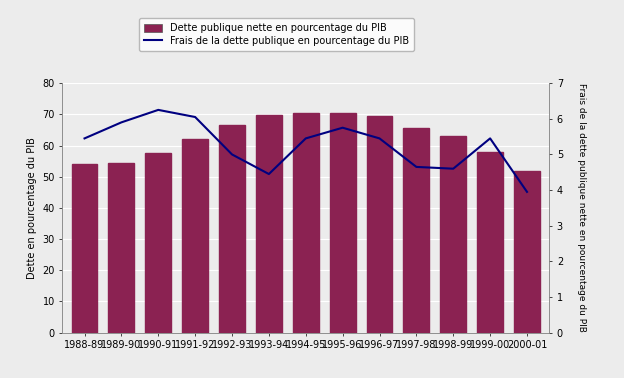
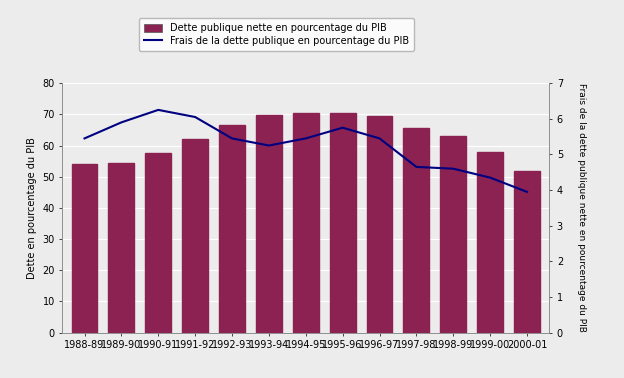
Frais de la dette publique en pourcentage du PIB/1992-93: 5.00 -> 5.45
Frais de la dette publique en pourcentage du PIB/1993-94: 4.45 -> 5.25
Frais de la dette publique en pourcentage du PIB/1999-00: 5.45 -> 4.35
